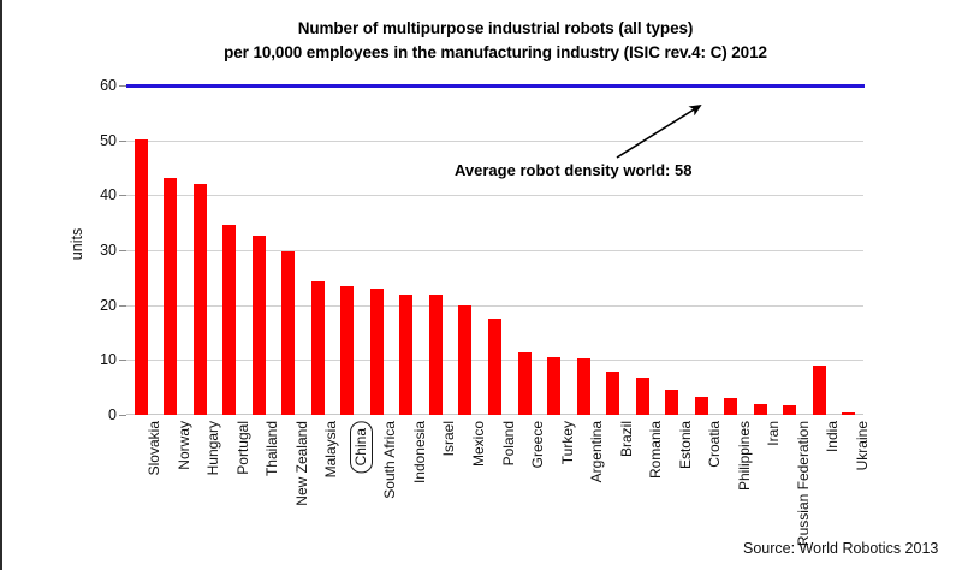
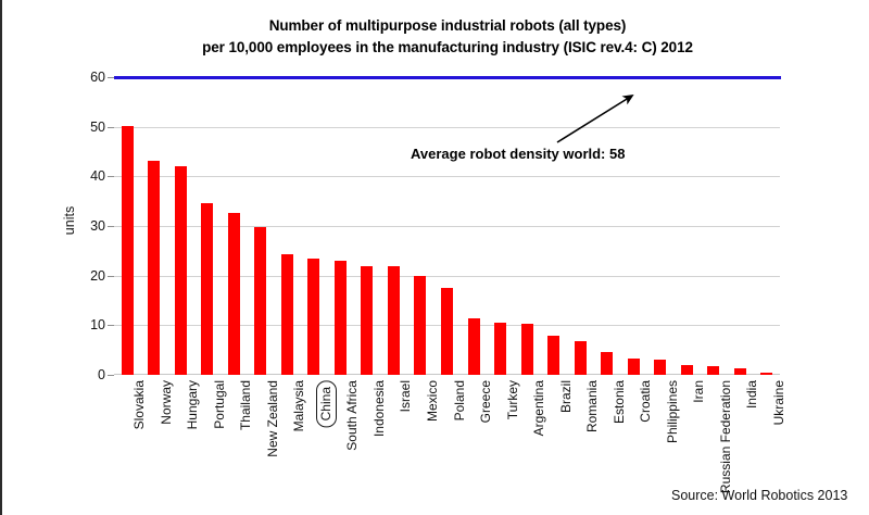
India: 9 -> 1
